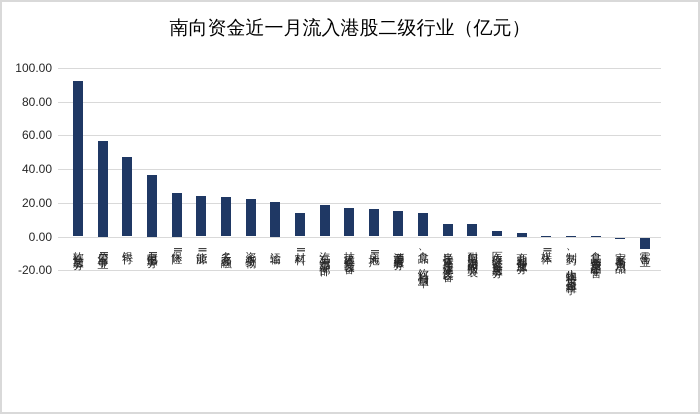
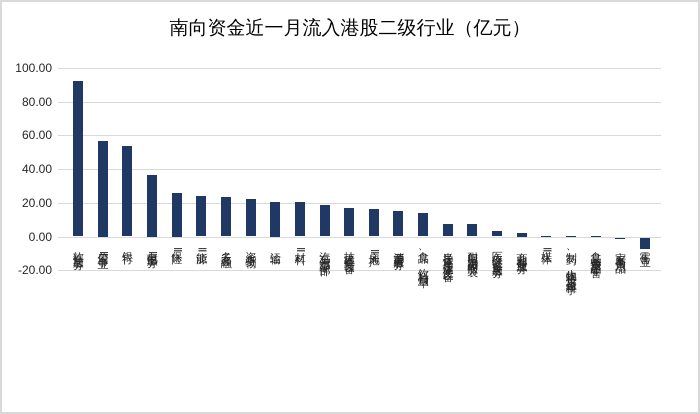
银行: 47 -> 54
材料Ⅱ: 14 -> 20
